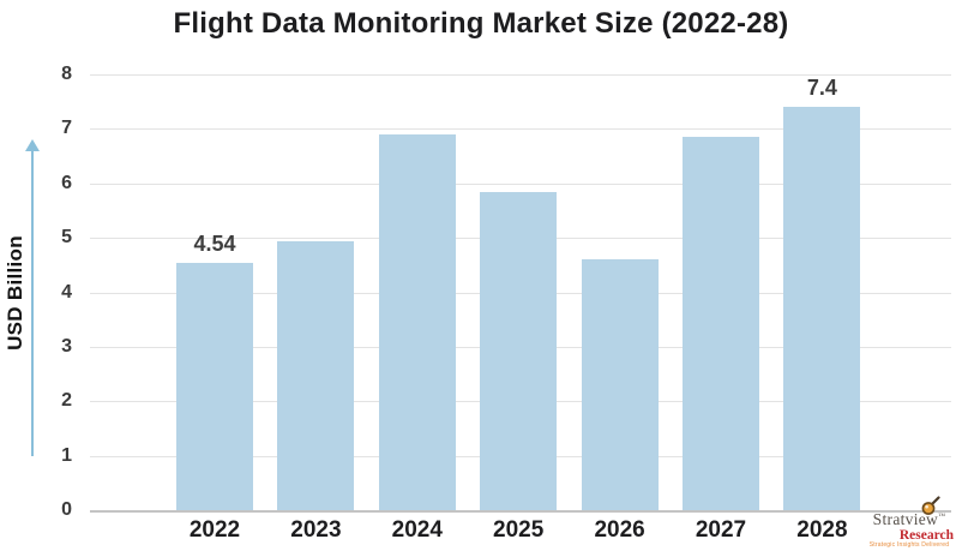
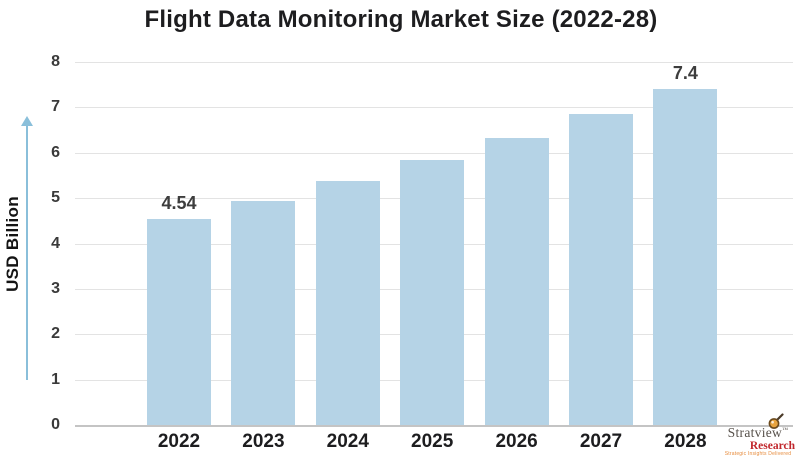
2024: 6.9 -> 5.4
2026: 4.6 -> 6.3
